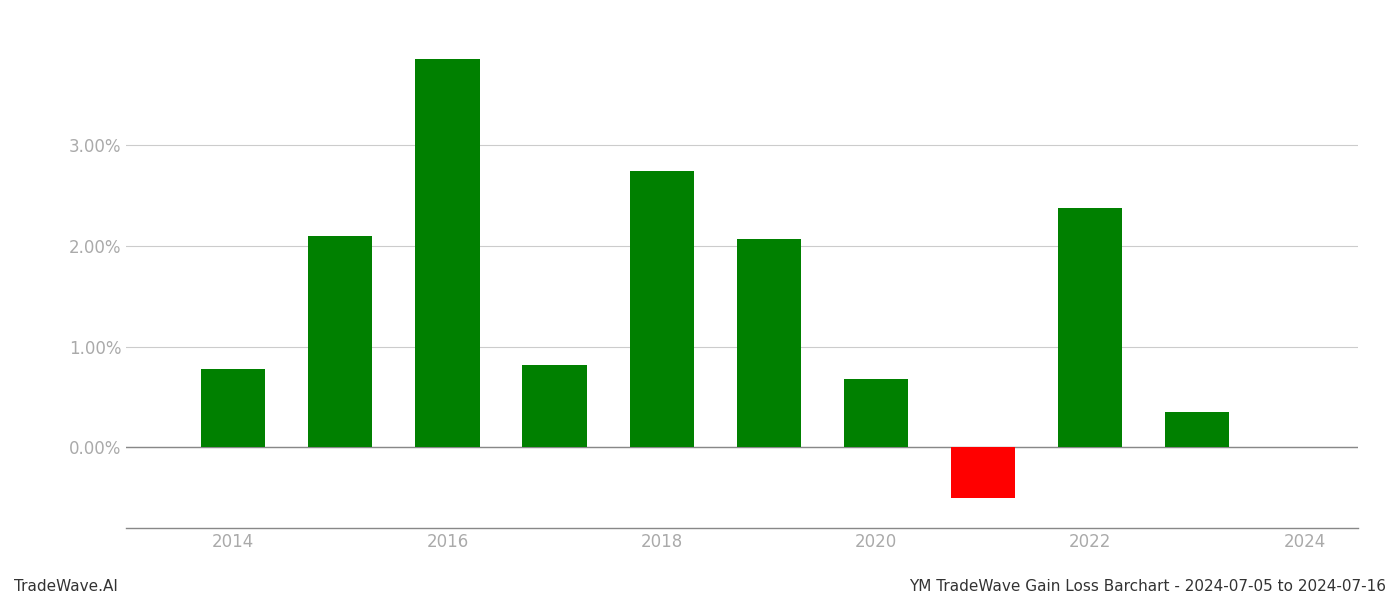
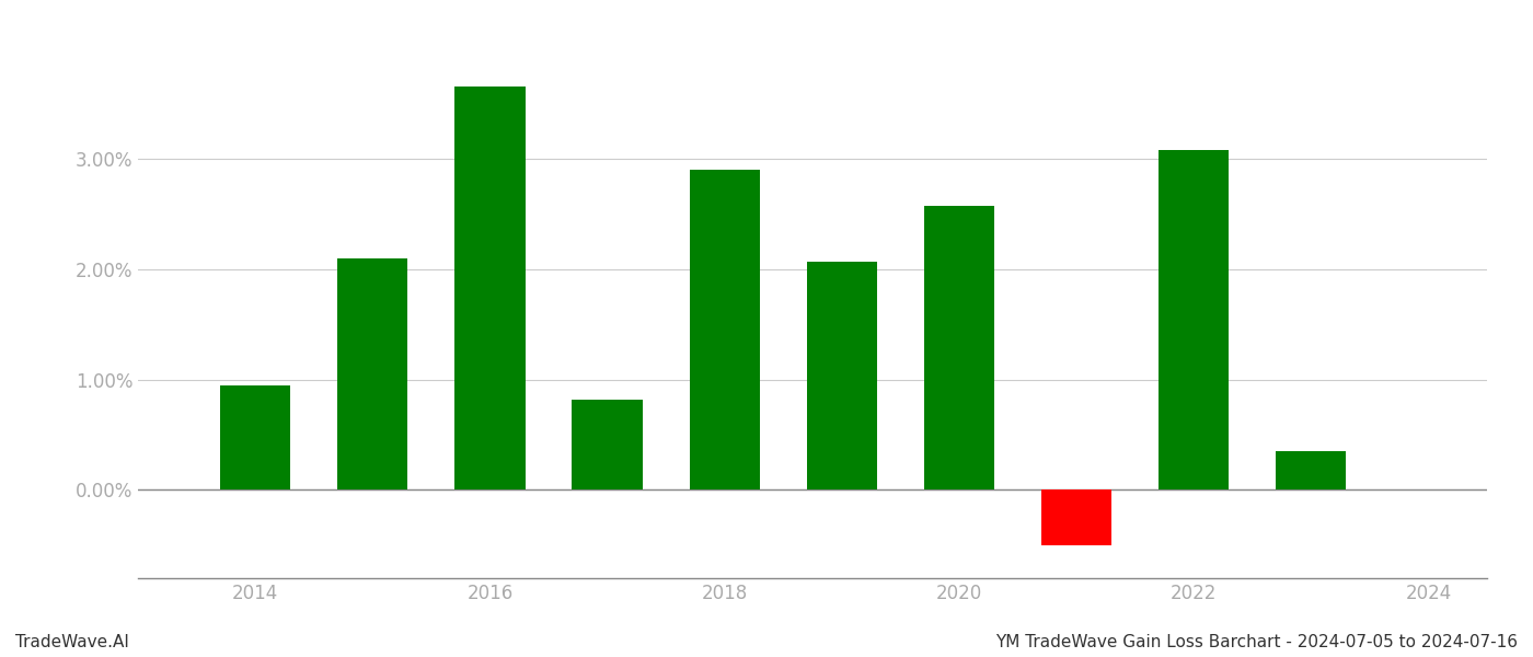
2014: 0.78% -> 0.95%
2016: 3.85% -> 3.65%
2018: 2.74% -> 2.90%
2020: 0.68% -> 2.57%
2022: 2.37% -> 3.08%
